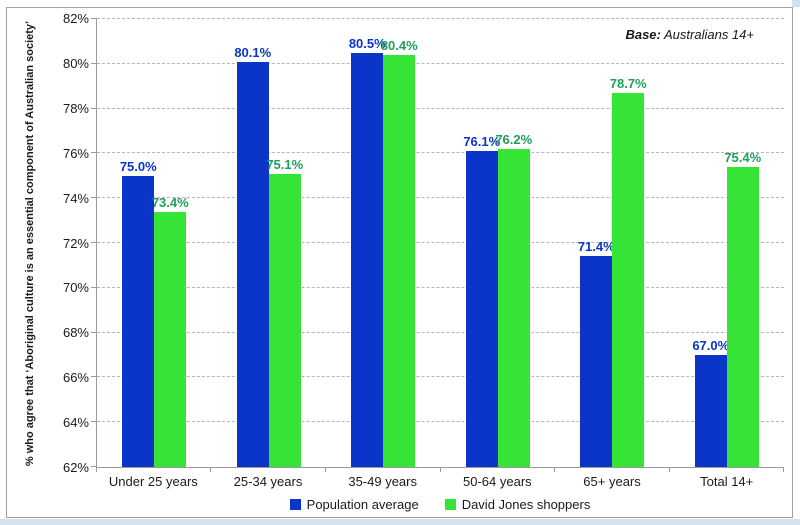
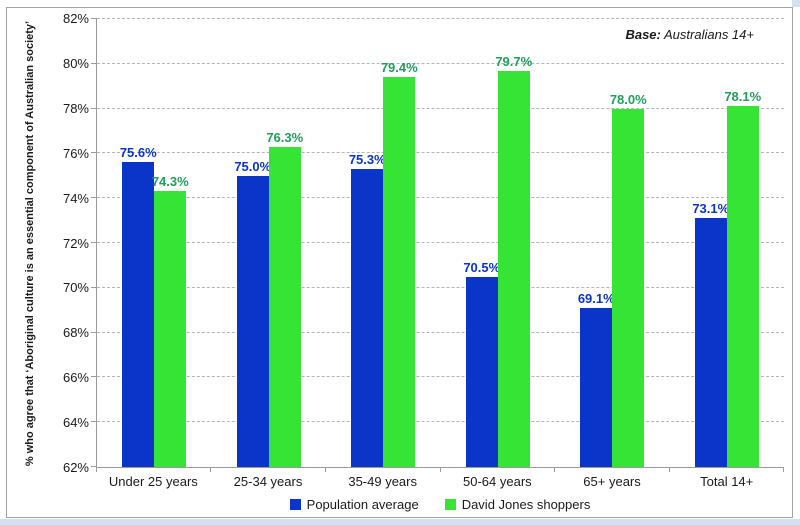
Population average/Under 25 years: 75.0% -> 75.6%
David Jones shoppers/Under 25 years: 73.4% -> 74.3%
Population average/25-34 years: 80.1% -> 75.0%
David Jones shoppers/25-34 years: 75.1% -> 76.3%
Population average/35-49 years: 80.5% -> 75.3%
David Jones shoppers/35-49 years: 80.4% -> 79.4%
Population average/50-64 years: 76.1% -> 70.5%
David Jones shoppers/50-64 years: 76.2% -> 79.7%
Population average/65+ years: 71.4% -> 69.1%
David Jones shoppers/65+ years: 78.7% -> 78.0%
Population average/Total 14+: 67.0% -> 73.1%
David Jones shoppers/Total 14+: 75.4% -> 78.1%
